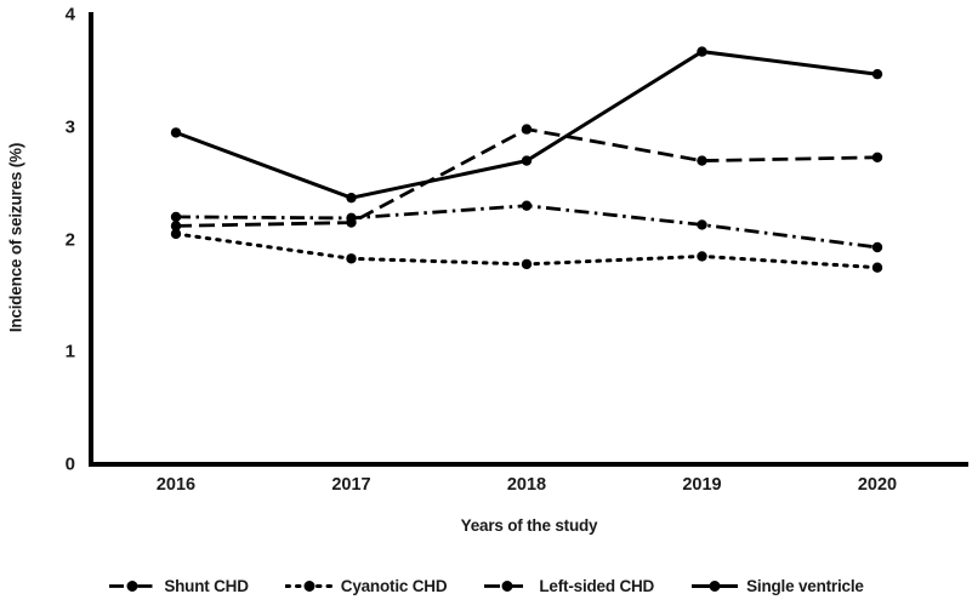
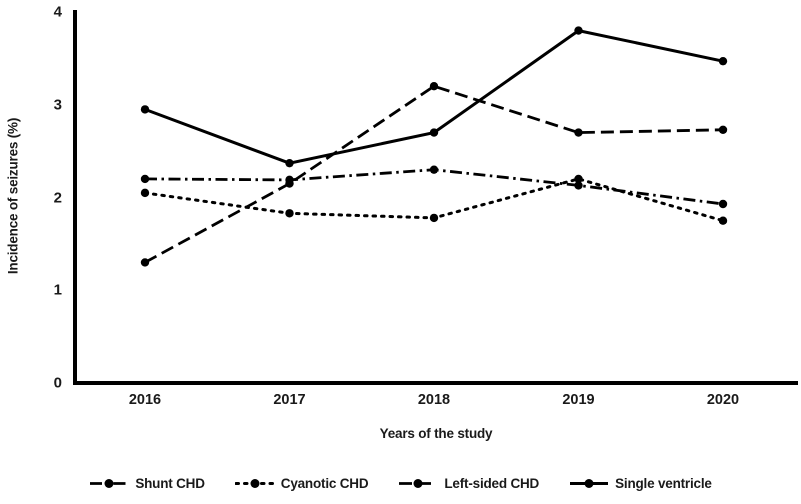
Left-sided CHD/2016: 2.1 -> 1.3
Left-sided CHD/2018: 3.0 -> 3.2
Cyanotic CHD/2019: 1.9 -> 2.2
Single ventricle/2019: 3.7 -> 3.8
